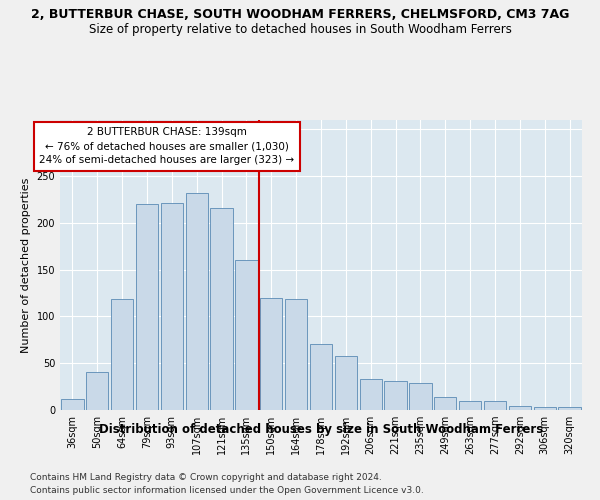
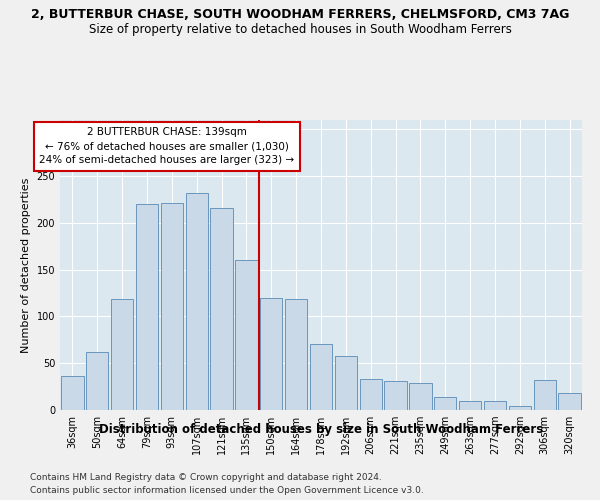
36sqm: 12 -> 36
50sqm: 41 -> 62
306sqm: 3 -> 32
320sqm: 3 -> 18
